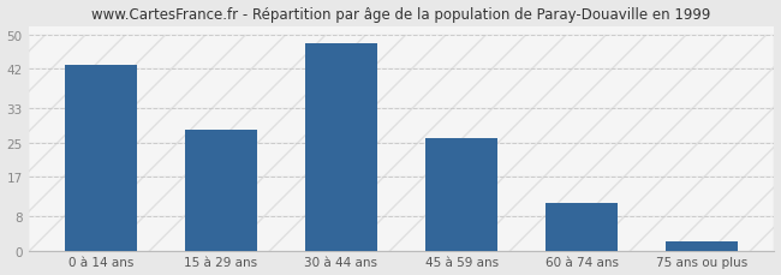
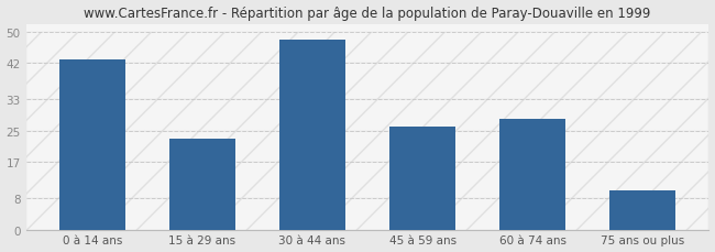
15 à 29 ans: 28 -> 23
60 à 74 ans: 11 -> 28
75 ans ou plus: 2 -> 10
